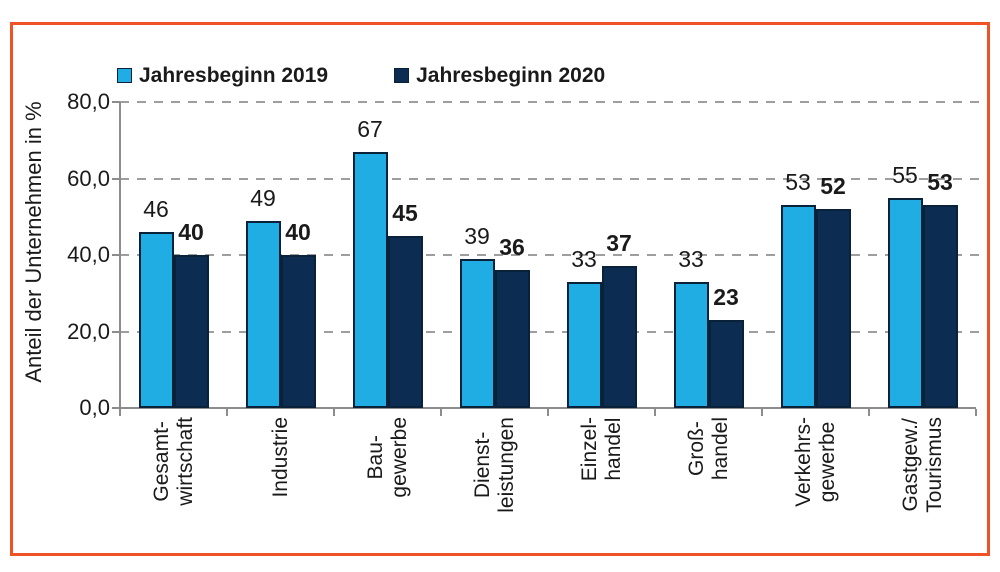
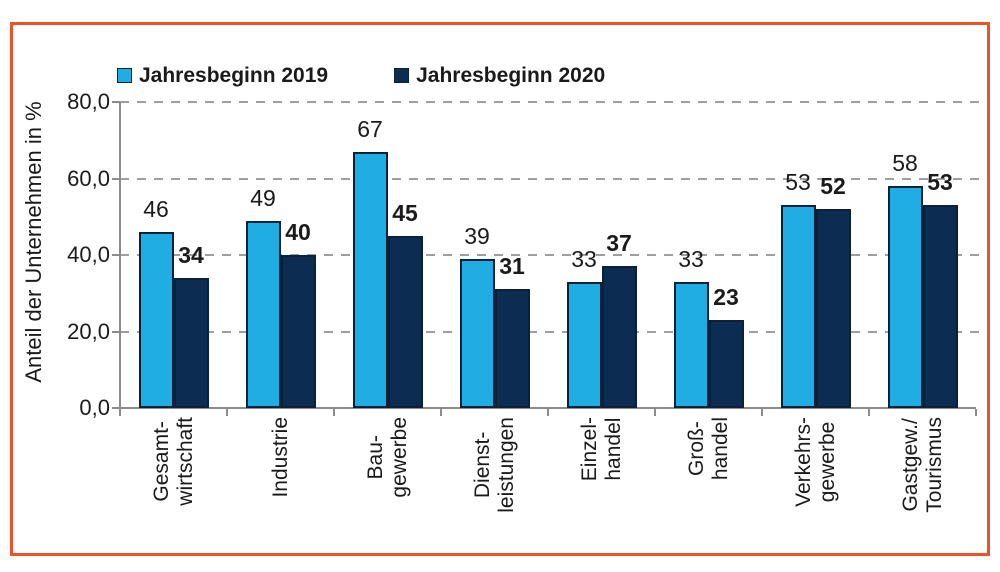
Jahresbeginn 2020/Gesamt- wirtschaft: 40 -> 34
Jahresbeginn 2020/Dienst- leistungen: 36 -> 31
Jahresbeginn 2019/Gastgew./ Tourismus: 55 -> 58
